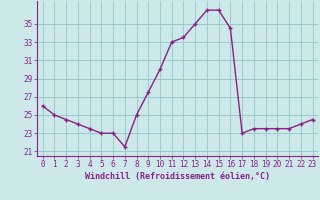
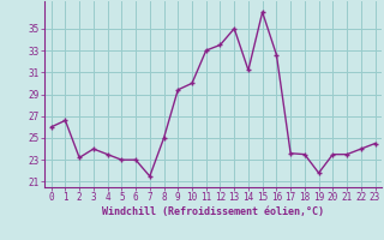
1: 25.0 -> 26.6
2: 24.5 -> 23.2
9: 27.5 -> 29.4
14: 36.5 -> 31.2
16: 34.5 -> 32.6
17: 23.0 -> 23.6
19: 23.5 -> 21.8
